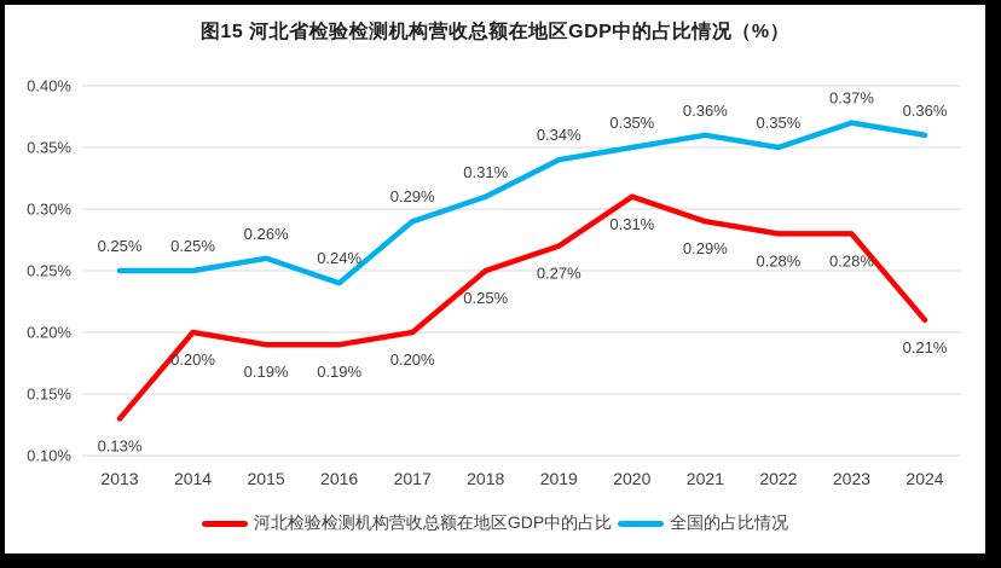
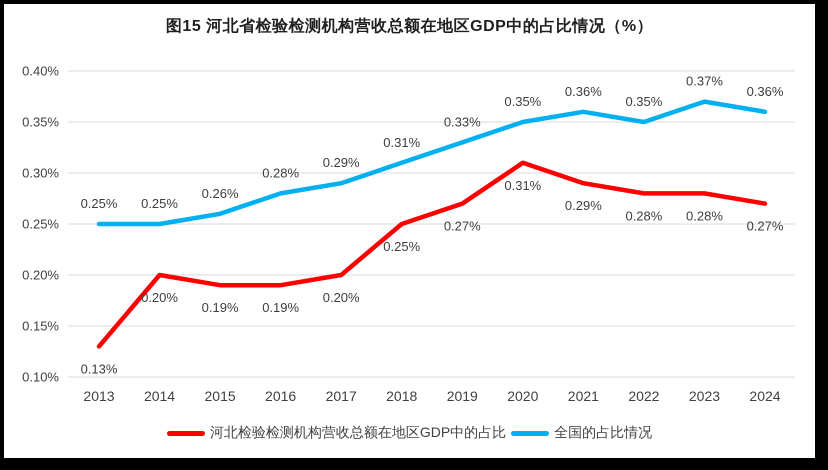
全国的占比情况/2016: 0.24% -> 0.28%
全国的占比情况/2019: 0.34% -> 0.33%
河北检验检测机构营收总额在地区GDP中的占比/2024: 0.21% -> 0.27%
